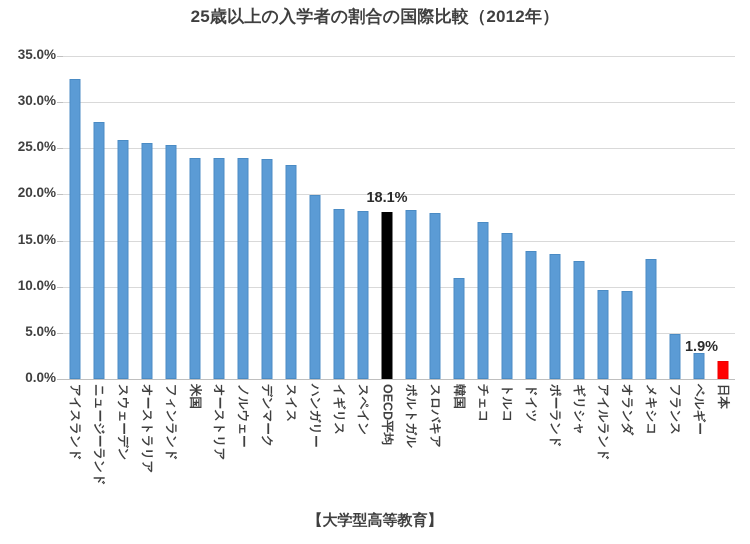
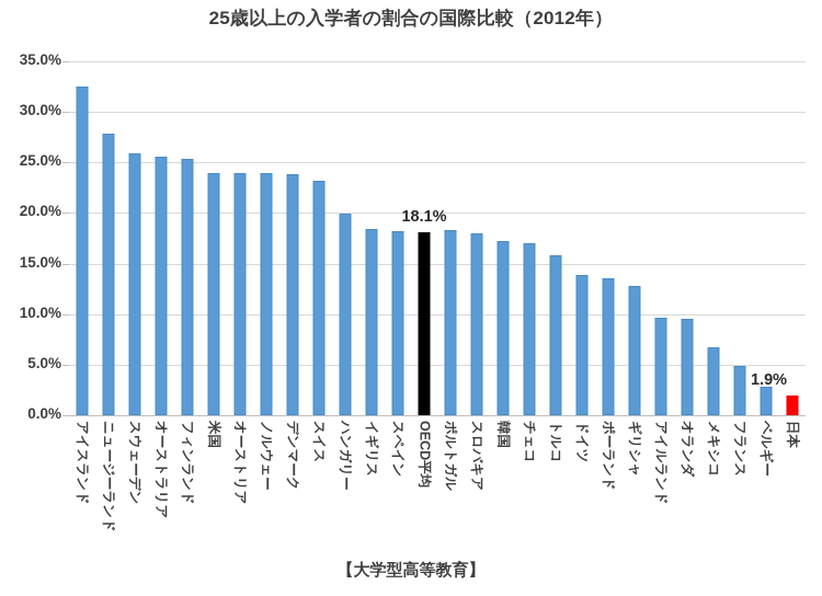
韓国: 11% -> 17%
メキシコ: 13% -> 7%
